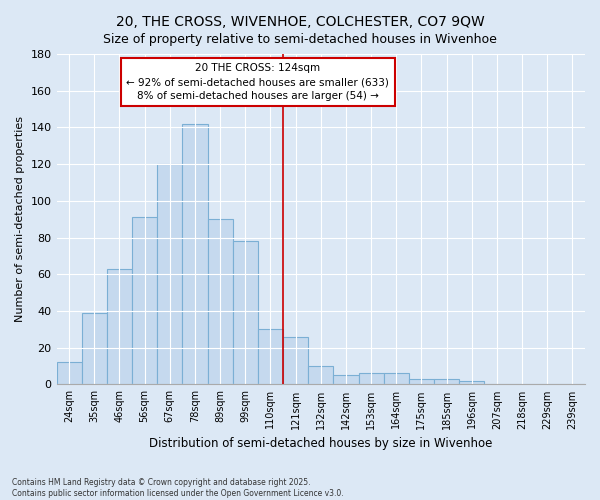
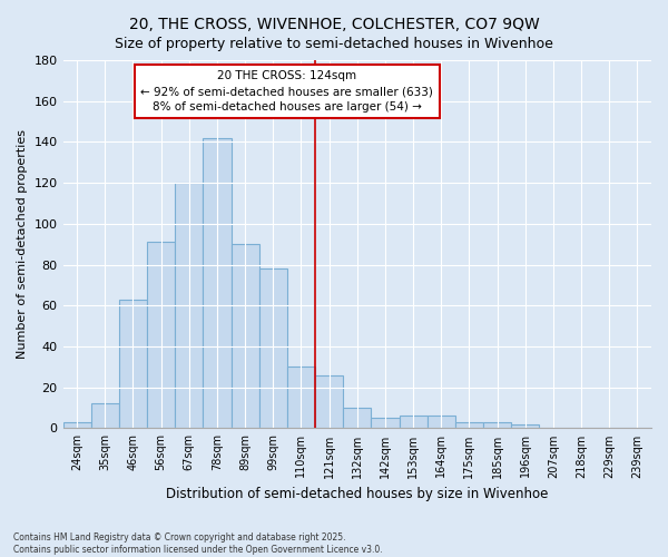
24sqm: 12 -> 3
35sqm: 39 -> 12
